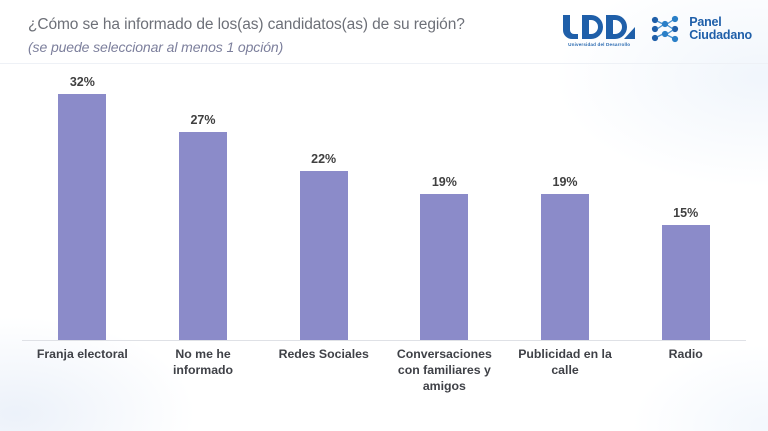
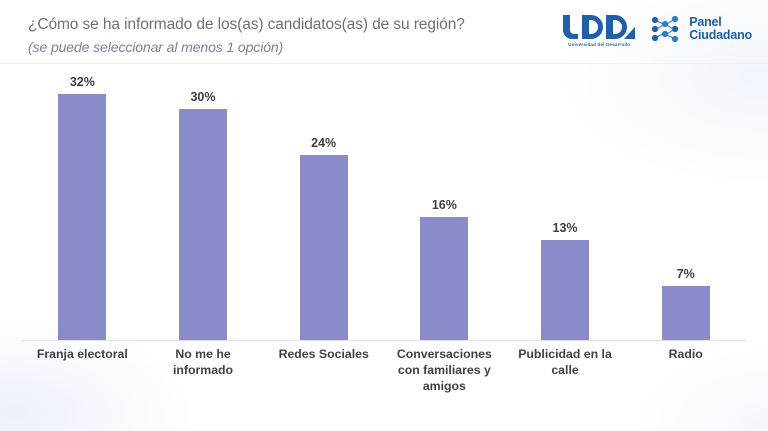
No me he informado: 27% -> 30%
Redes Sociales: 22% -> 24%
Conversaciones con familiares y amigos: 19% -> 16%
Publicidad en la calle: 19% -> 13%
Radio: 15% -> 7%
